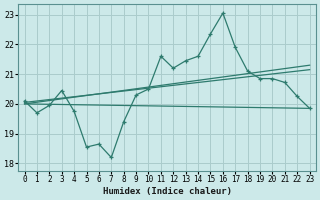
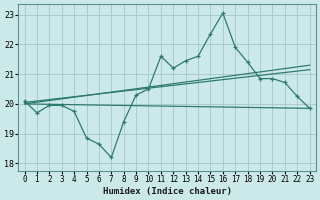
3: 20.45 -> 19.95
5: 18.55 -> 18.85
18: 21.10 -> 21.40
